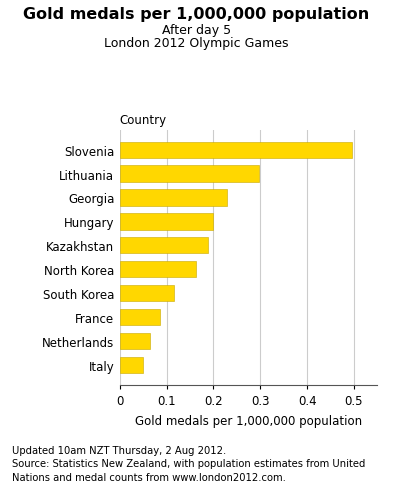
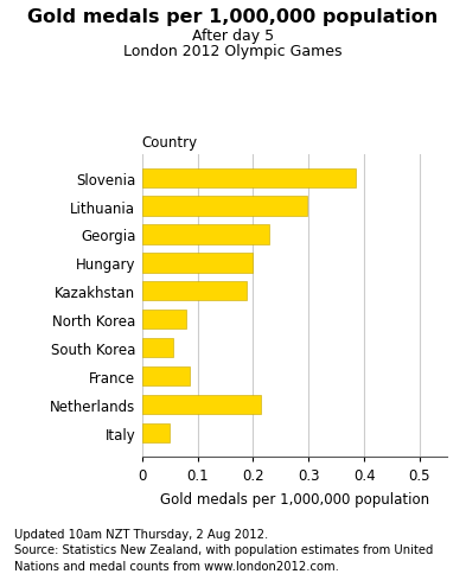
Slovenia: 0.495 -> 0.385
North Korea: 0.163 -> 0.080
South Korea: 0.115 -> 0.055
Netherlands: 0.065 -> 0.215
